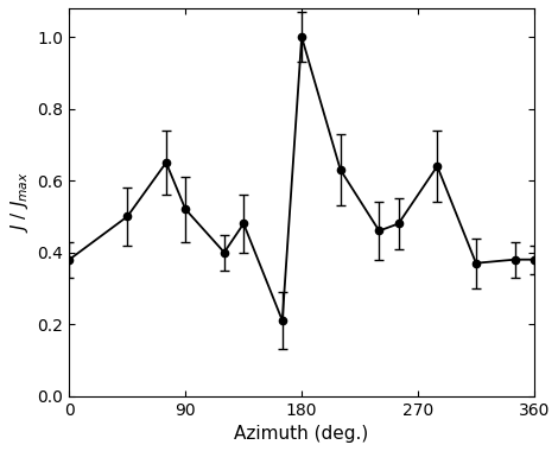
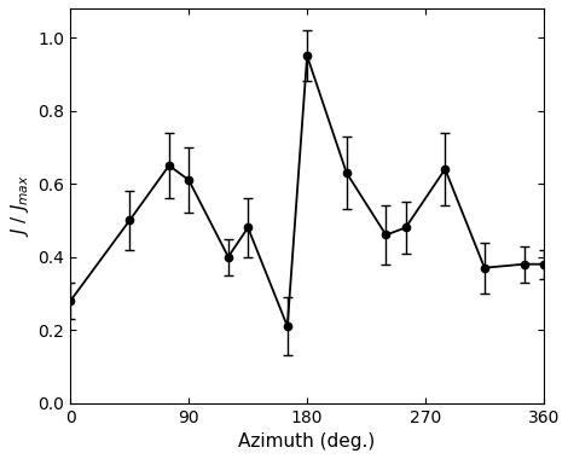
0: 0.38 -> 0.28
90: 0.52 -> 0.61
180: 1.00 -> 0.95
